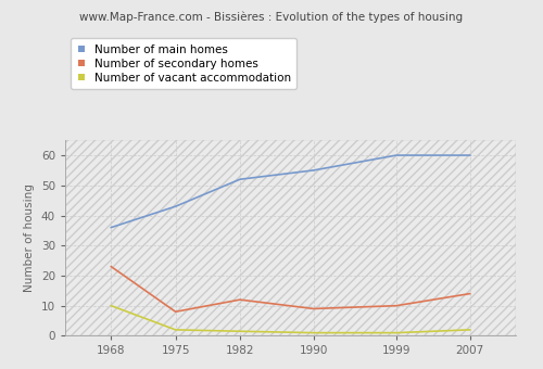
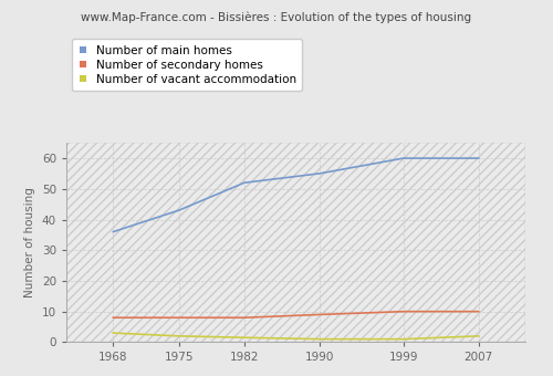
Number of secondary homes/1968: 23 -> 8
Number of vacant accommodation/1968: 10.0 -> 3.0
Number of secondary homes/1982: 12 -> 8
Number of secondary homes/2007: 14 -> 10
